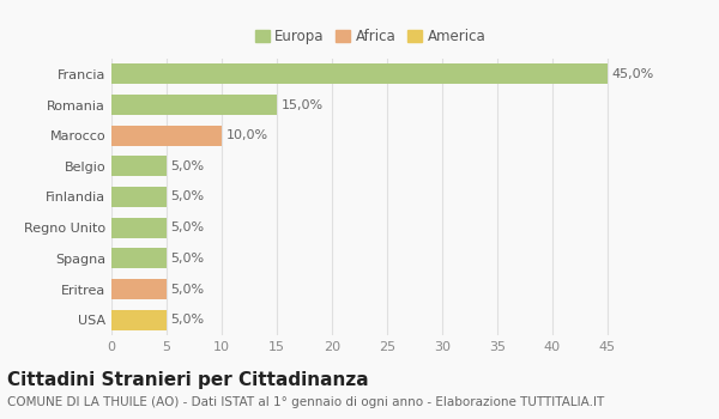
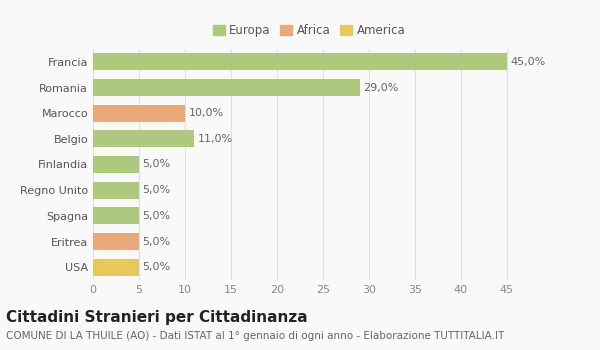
Romania: 15,0% -> 29,0%
Belgio: 5,0% -> 11,0%
